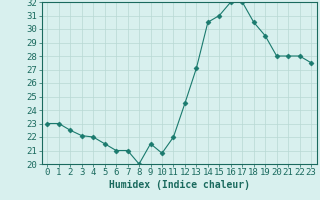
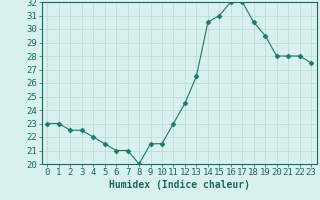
3: 22.1 -> 22.5
10: 20.8 -> 21.5
11: 22.0 -> 23.0
13: 27.1 -> 26.5
